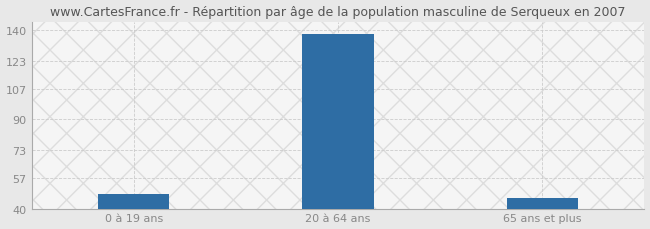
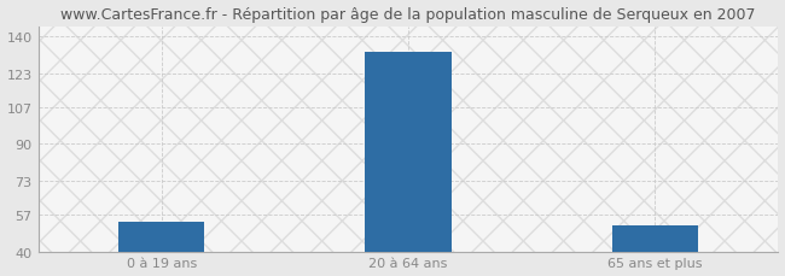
0 à 19 ans: 48 -> 54
20 à 64 ans: 138 -> 133
65 ans et plus: 46 -> 52
